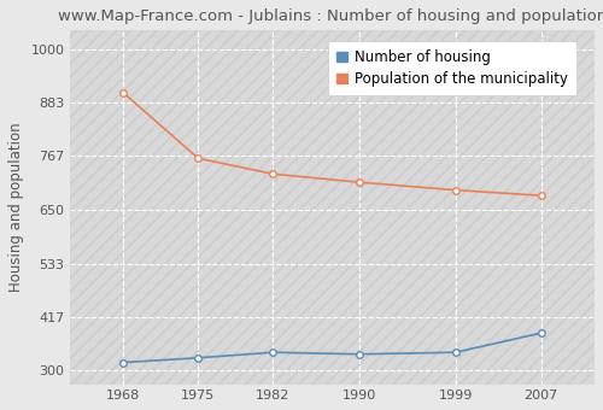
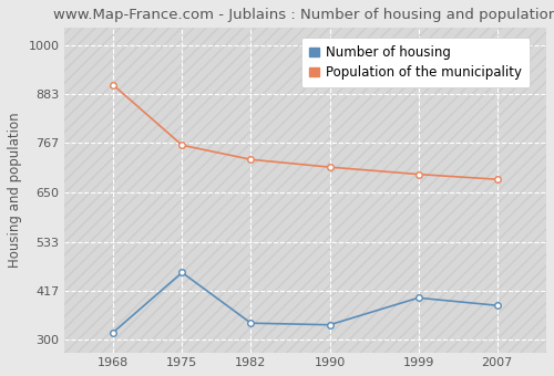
Number of housing/1975: 328 -> 460
Number of housing/1999: 340 -> 400
